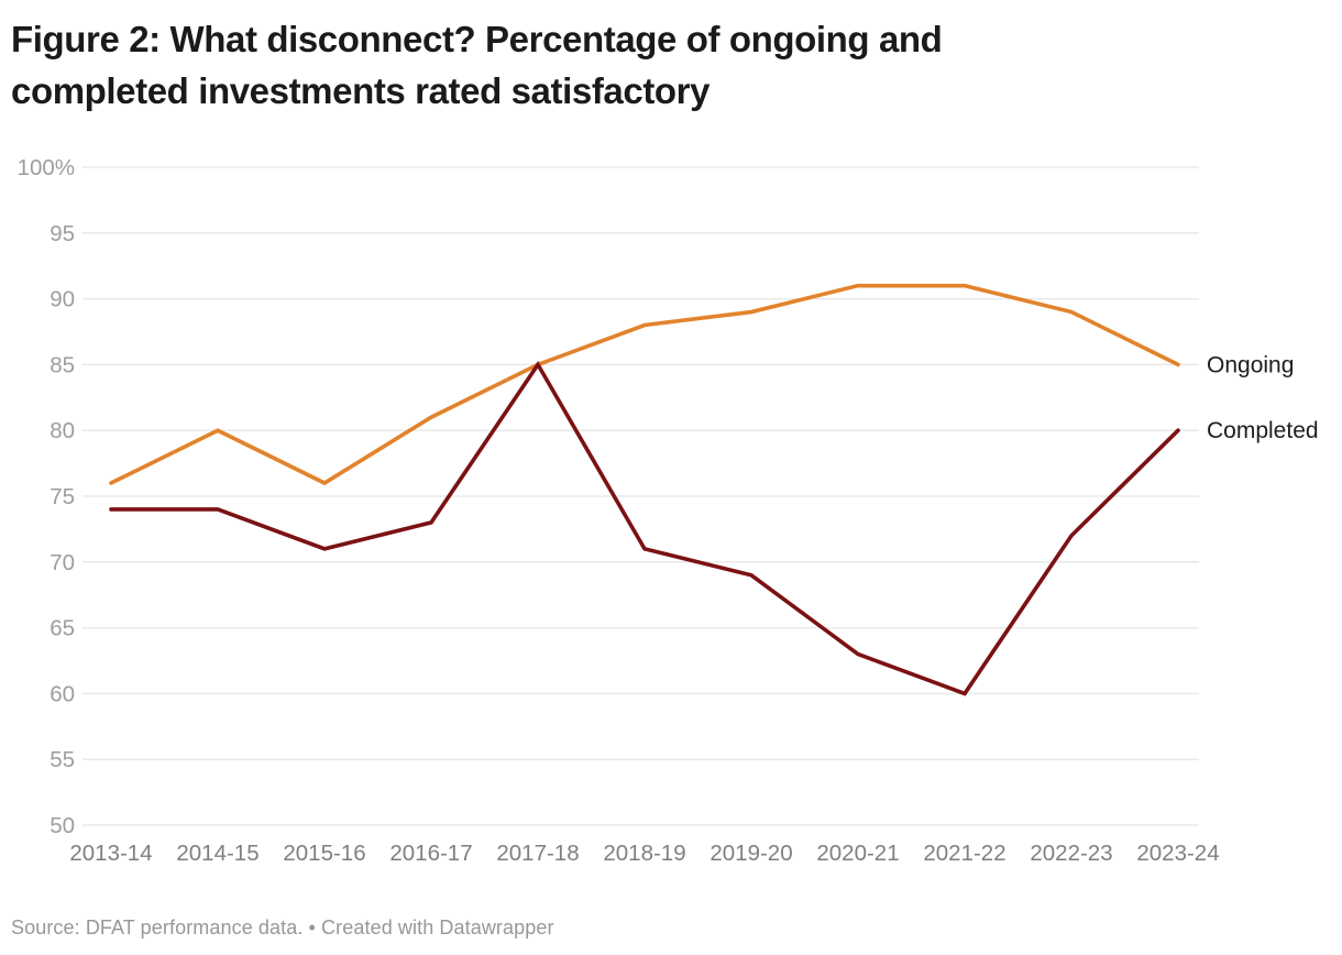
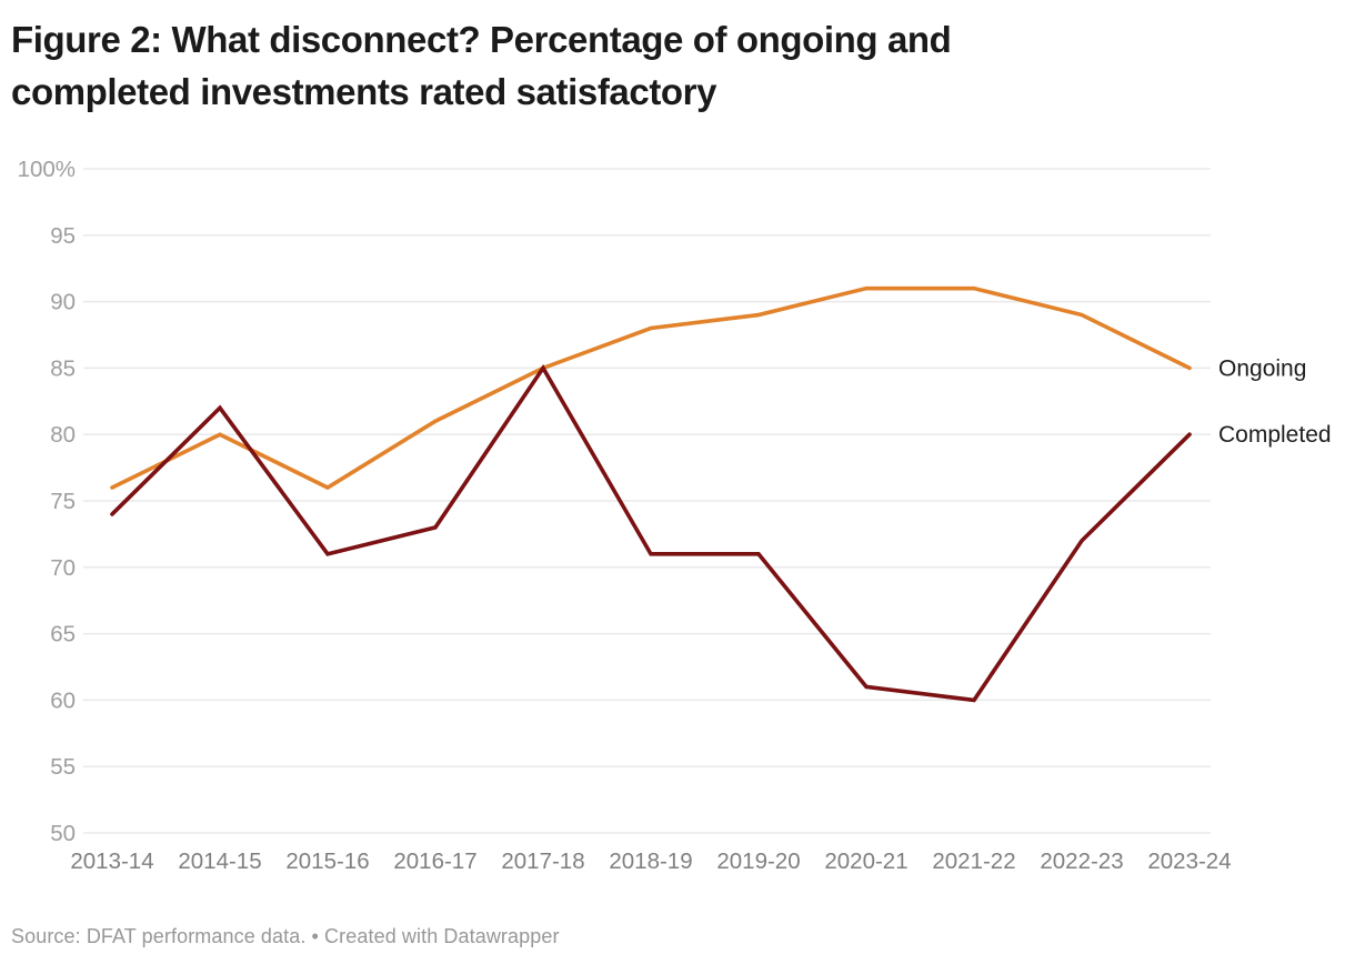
Completed/2014-15: 74% -> 82%
Completed/2019-20: 69% -> 71%
Completed/2020-21: 63% -> 61%
